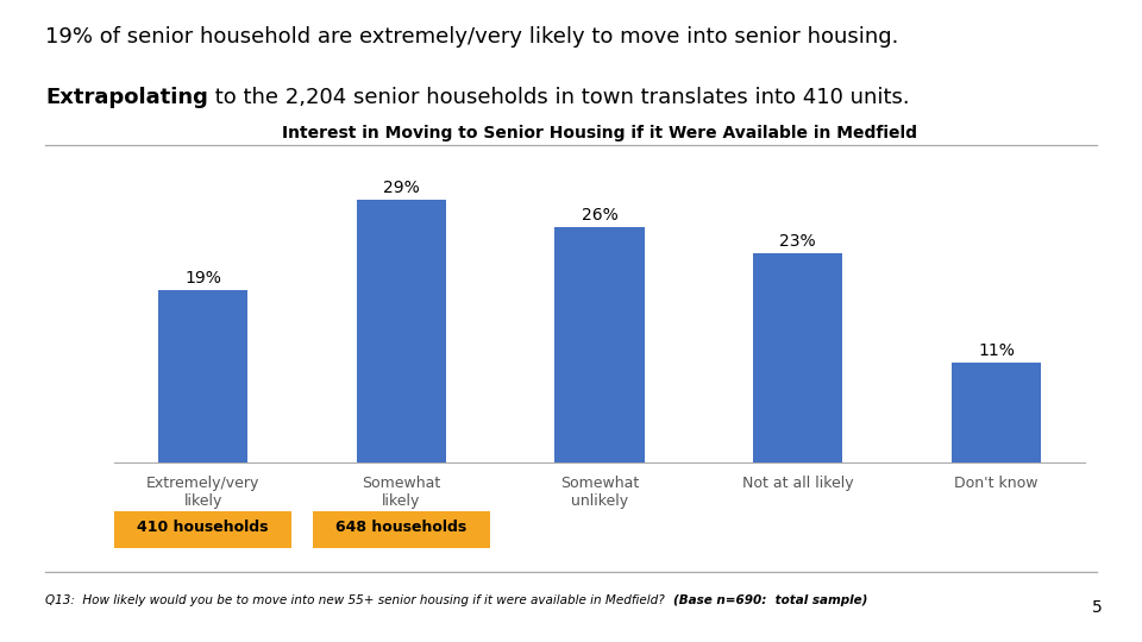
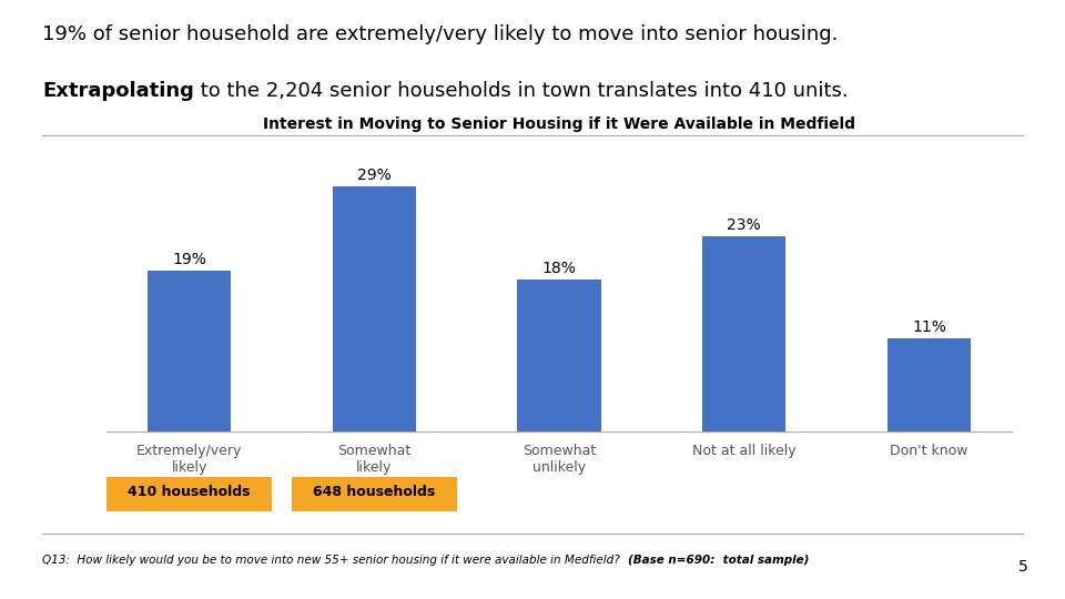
Somewhat unlikely: 26% -> 18%
